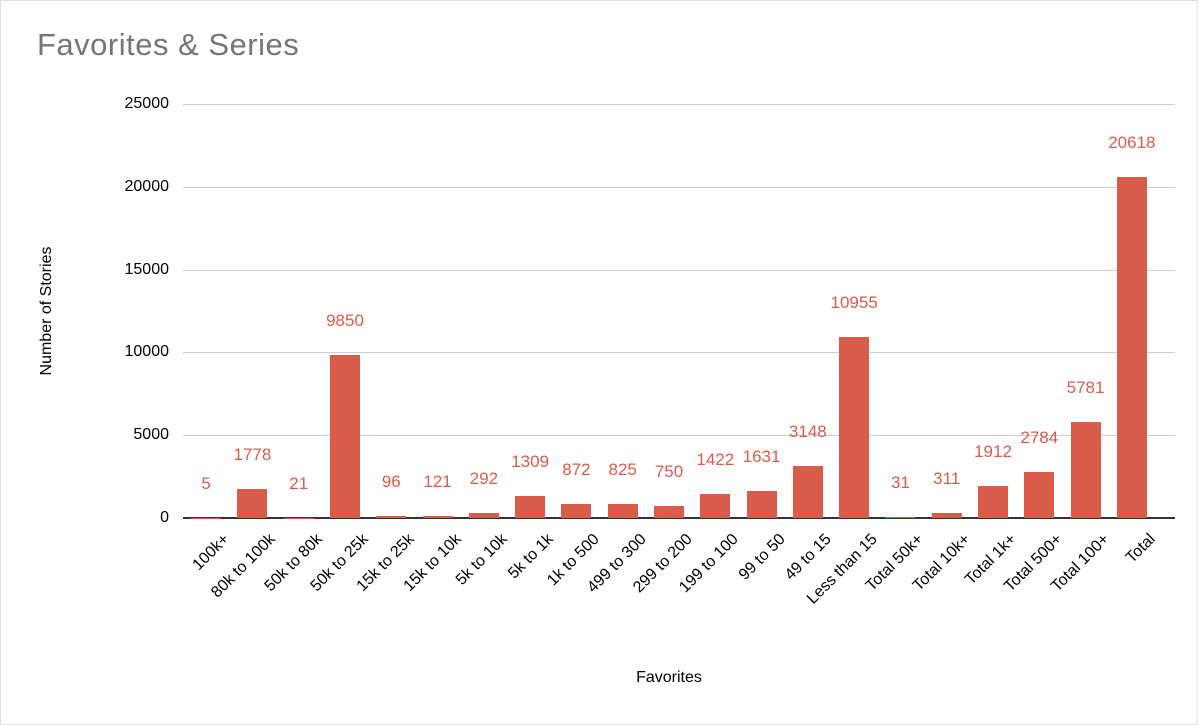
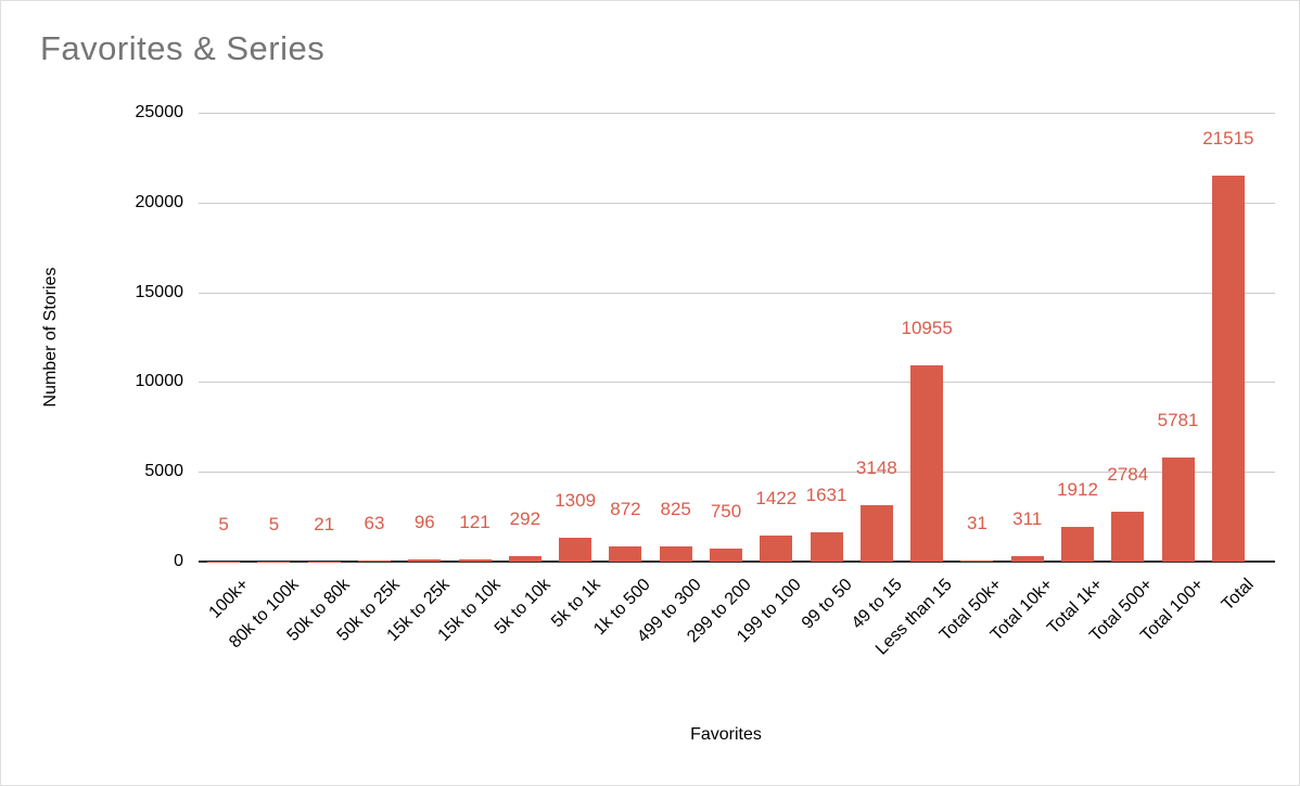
80k to 100k: 1778 -> 5
50k to 25k: 9850 -> 63
Total: 20618 -> 21515
